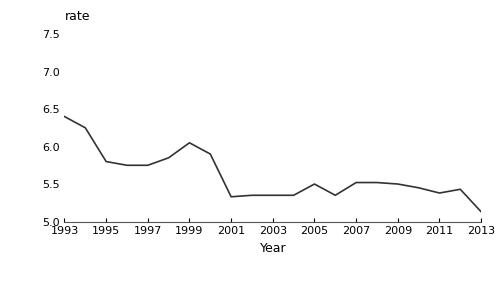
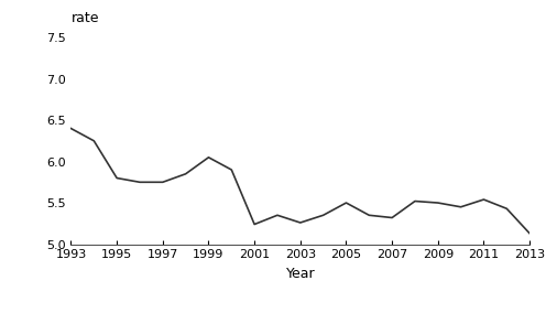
2001: 5.33 -> 5.24
2003: 5.35 -> 5.26
2007: 5.52 -> 5.32
2011: 5.38 -> 5.54
